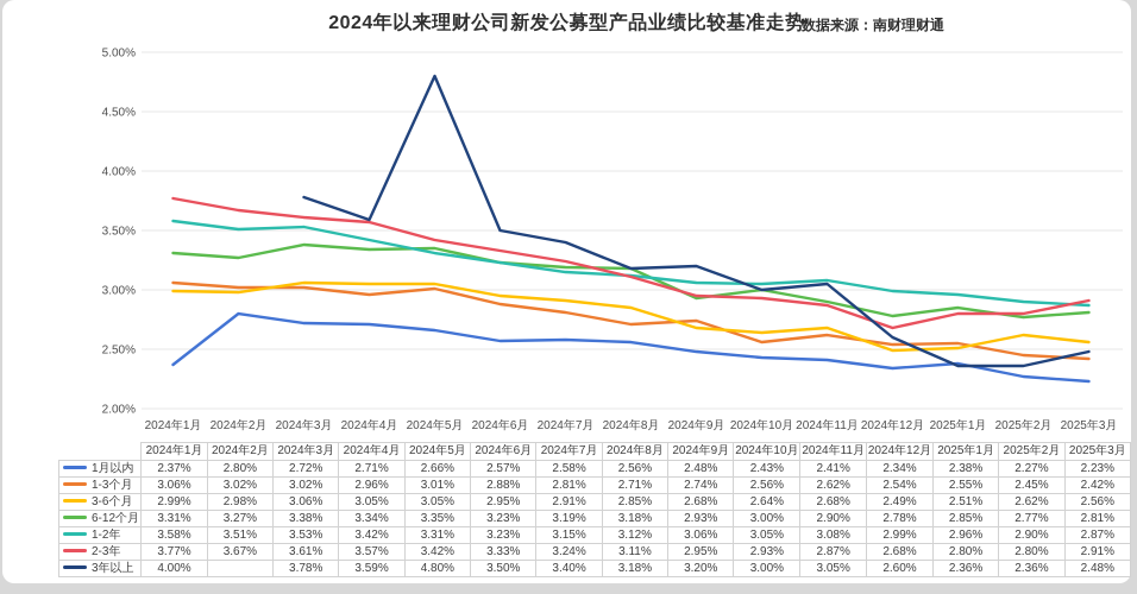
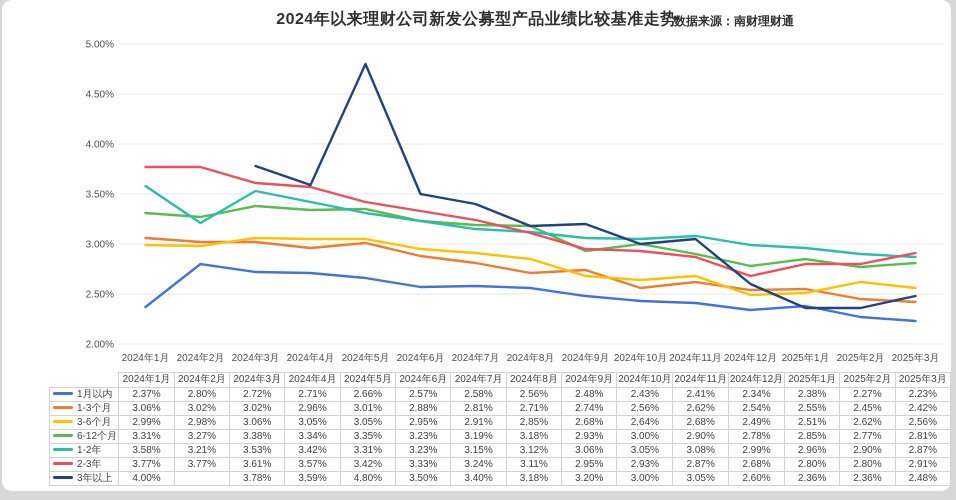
1-2年/2024年2月: 3.51% -> 3.21%
2-3年/2024年2月: 3.67% -> 3.77%
